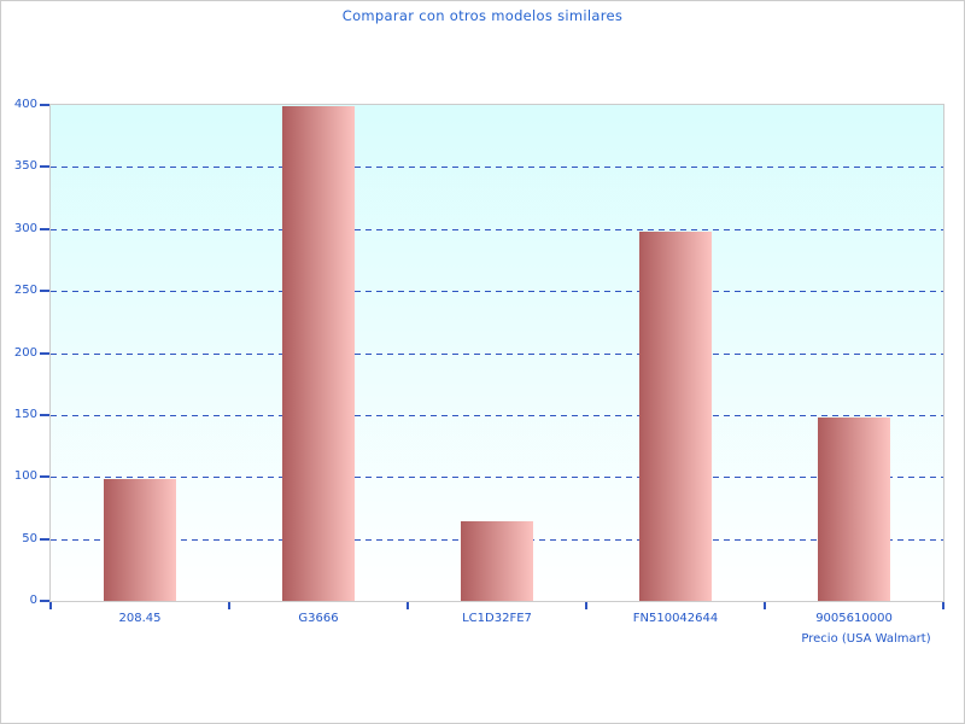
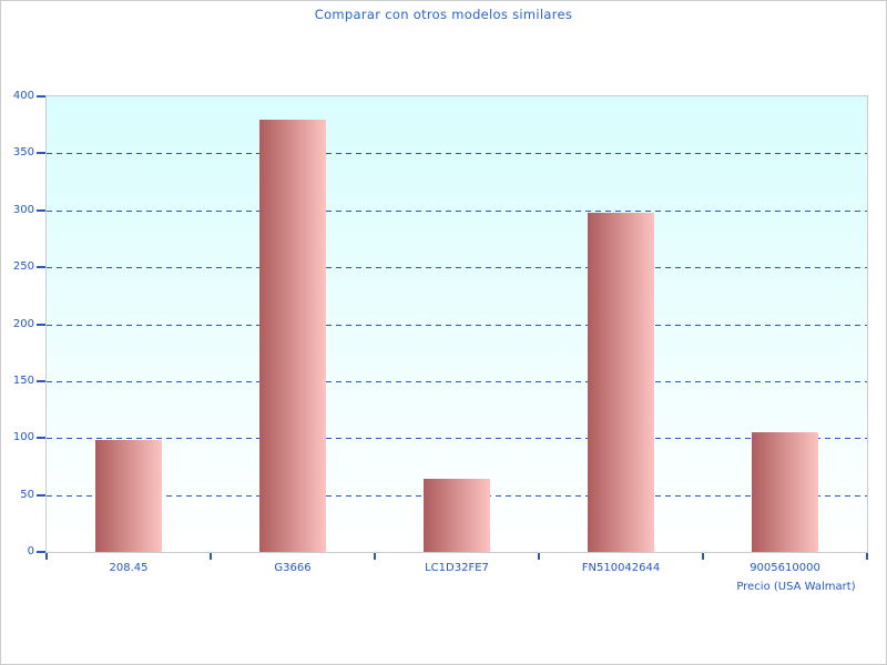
G3666: 399 -> 380
9005610000: 148 -> 105
